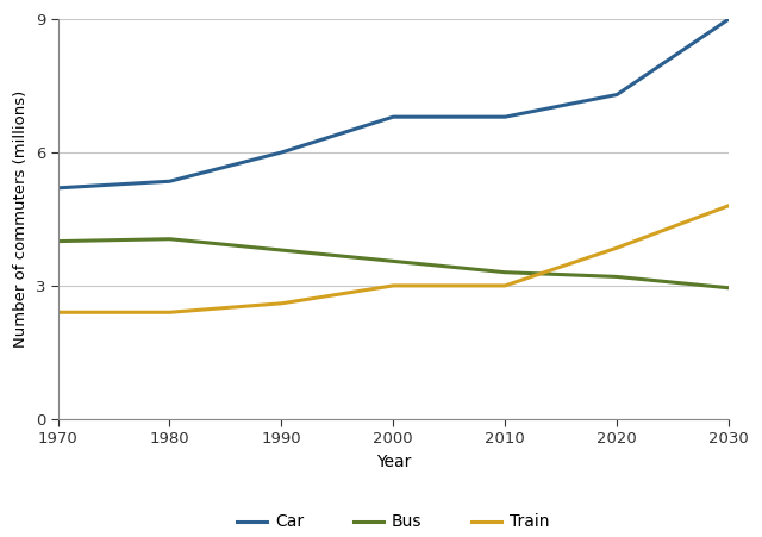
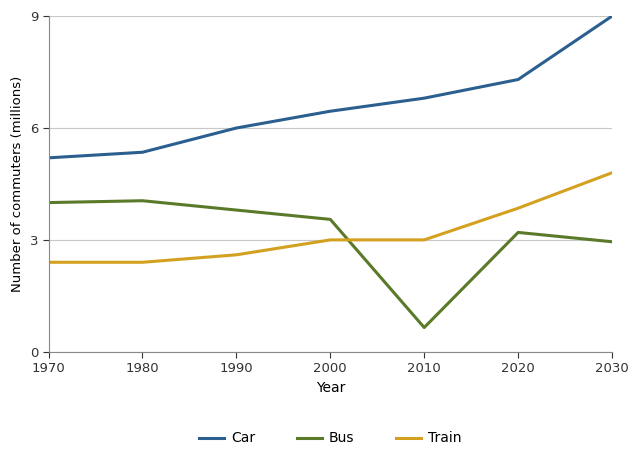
Car/2000: 6.80 -> 6.45
Bus/2010: 3.30 -> 0.65
